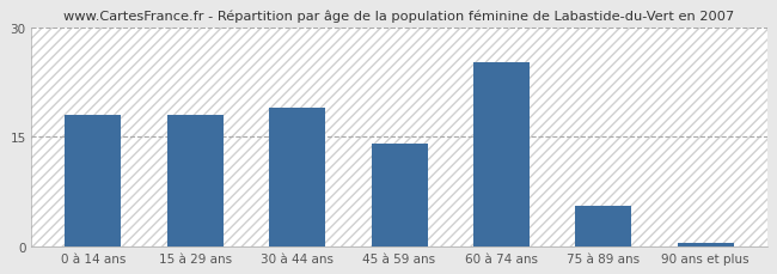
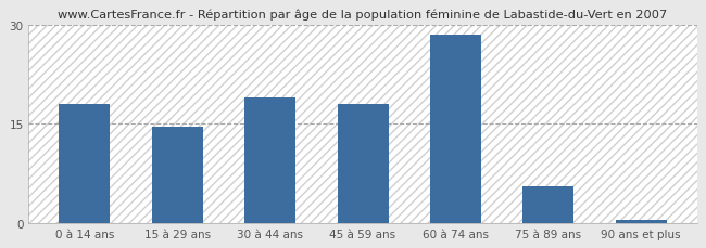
15 à 29 ans: 18.0 -> 14.5
45 à 59 ans: 14.0 -> 18.0
60 à 74 ans: 25.2 -> 28.5
